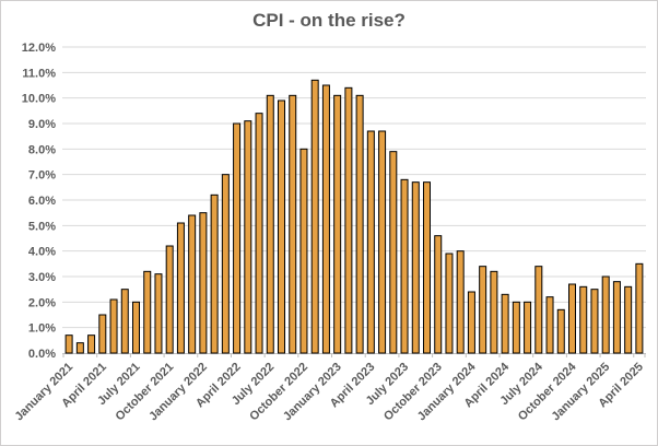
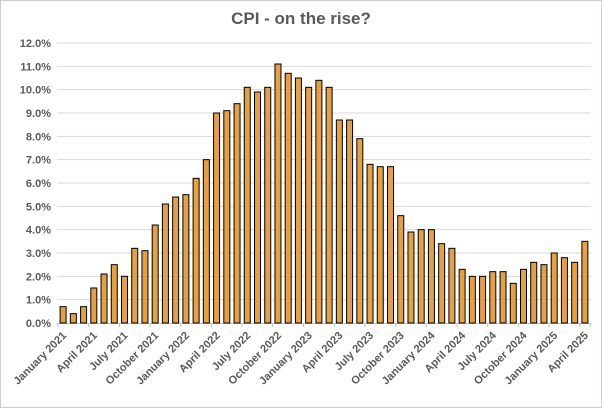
October 2022: 8.0% -> 11.1%
January 2024: 2.4% -> 4.0%
July 2024: 3.4% -> 2.2%
October 2024: 2.7% -> 2.3%
